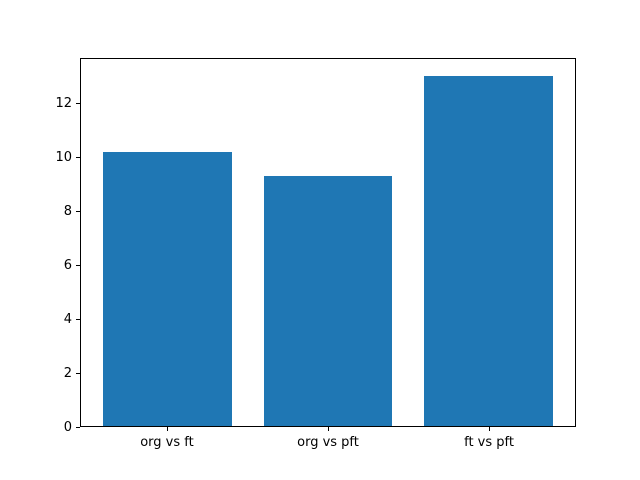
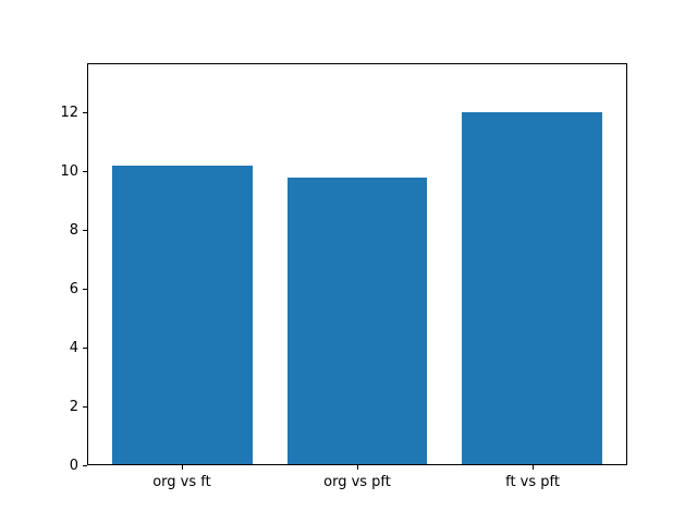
org vs pft: 9.3 -> 9.8
ft vs pft: 13.0 -> 12.0
